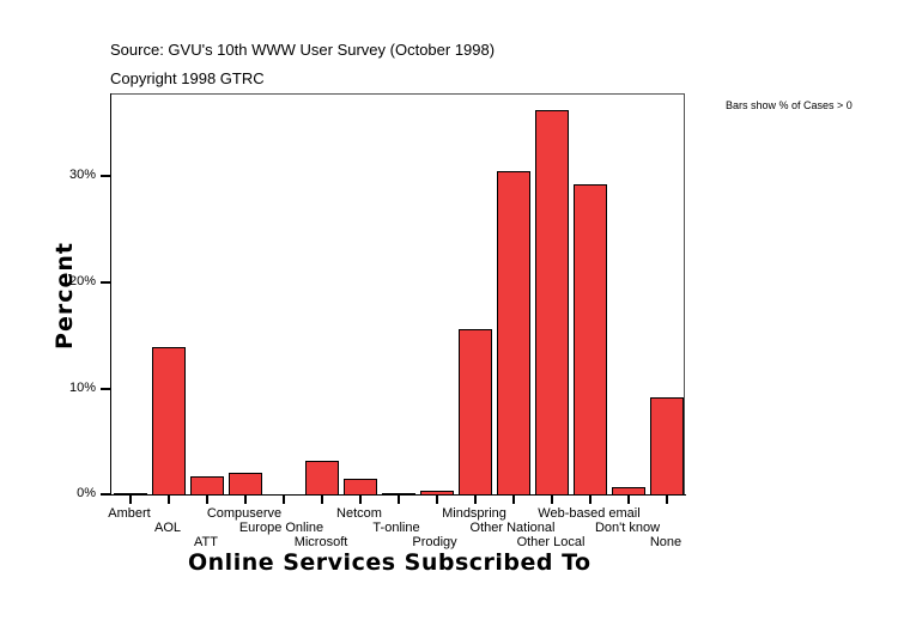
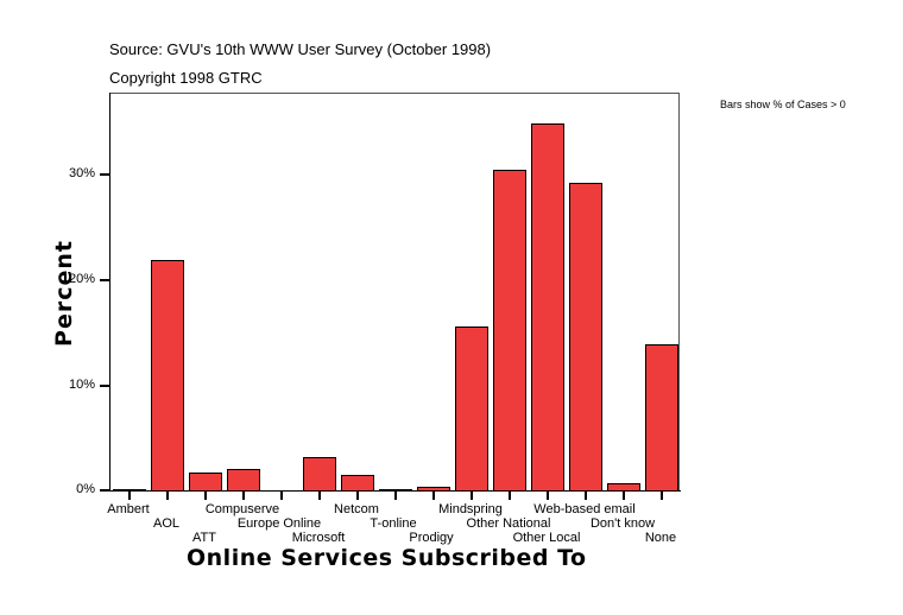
AOL: 14% -> 22%
Other Local: 36% -> 35%
None: 9% -> 14%
